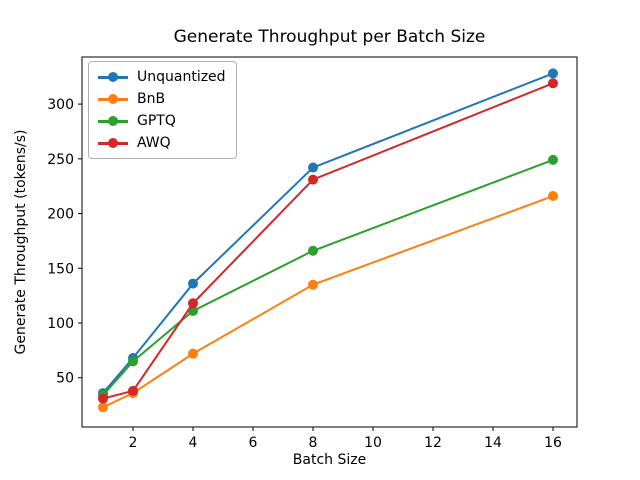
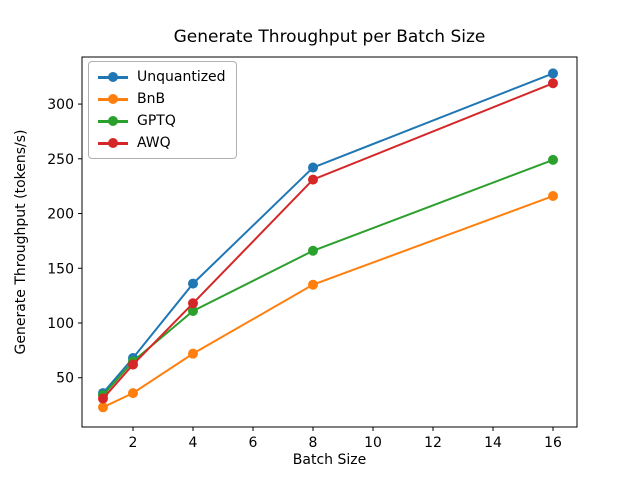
AWQ/2: 38 -> 62
